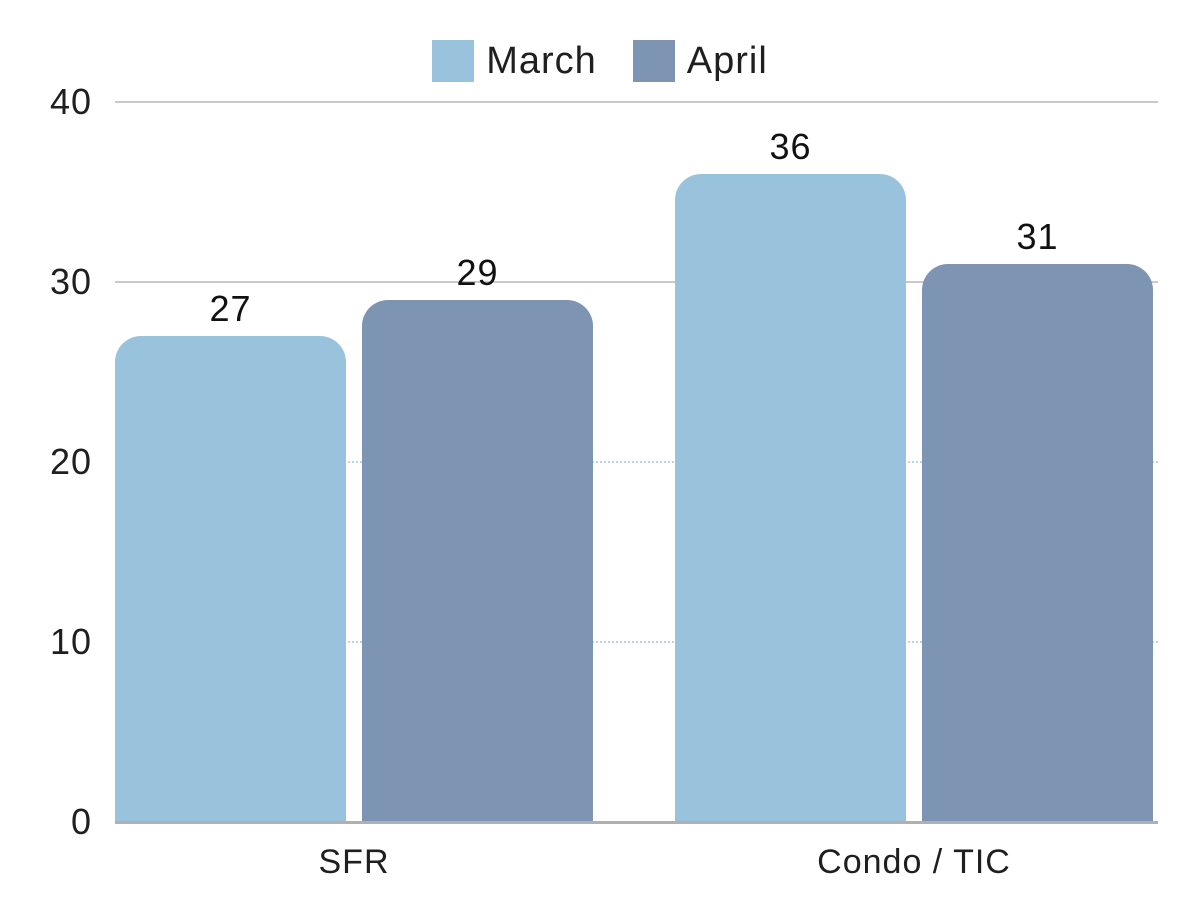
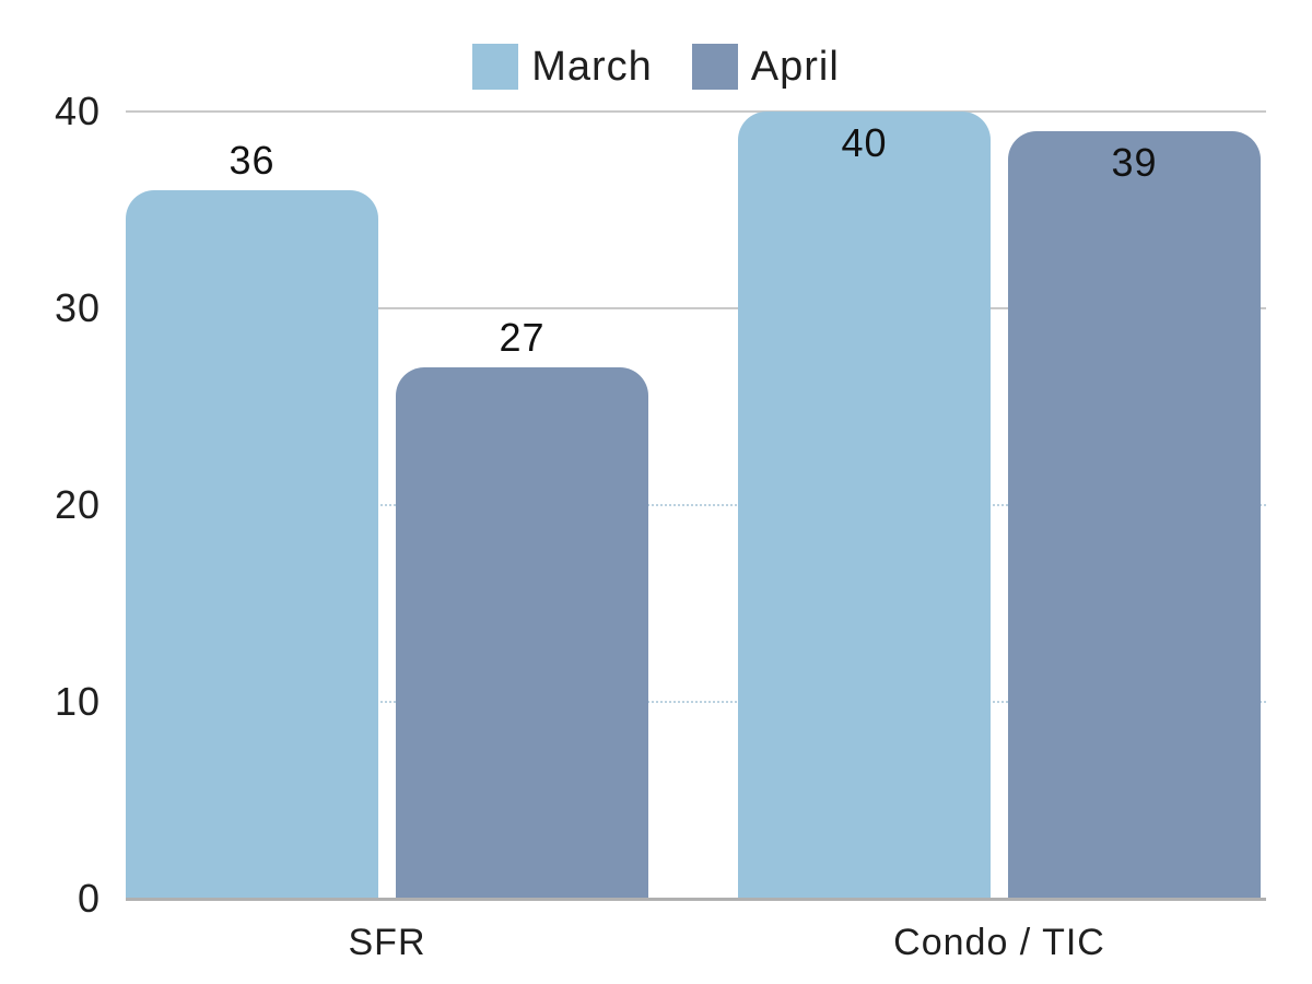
March/SFR: 27 -> 36
April/SFR: 29 -> 27
March/Condo / TIC: 36 -> 40
April/Condo / TIC: 31 -> 39
